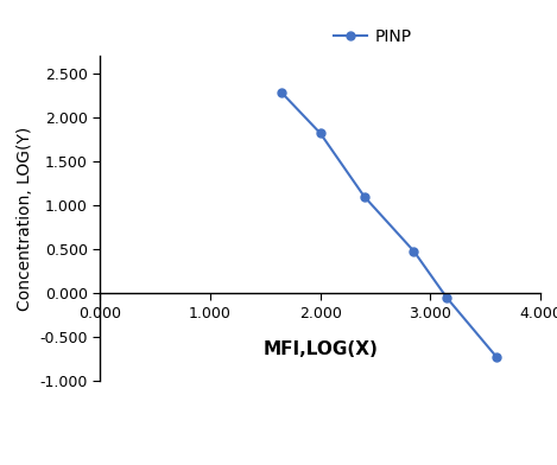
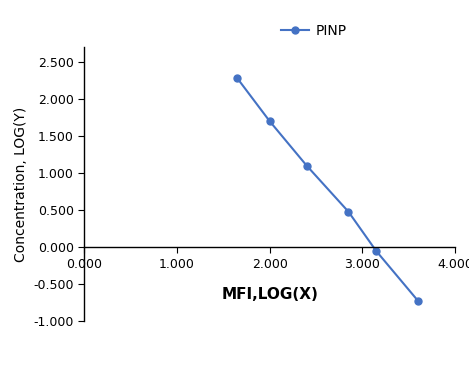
2.000: 1.82 -> 1.70
